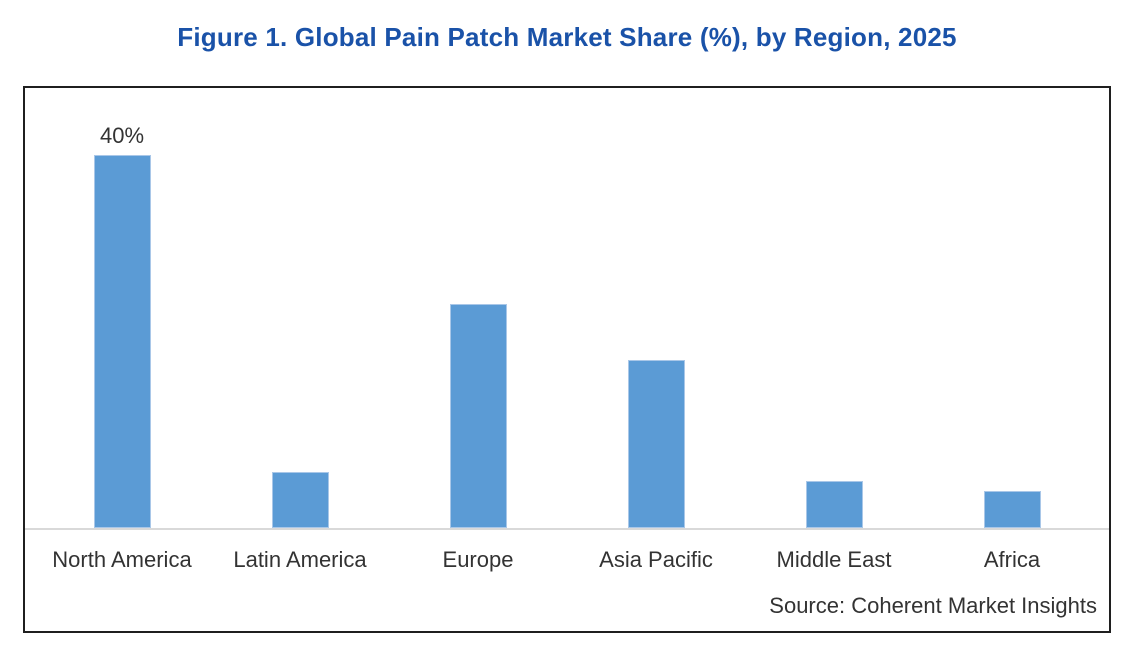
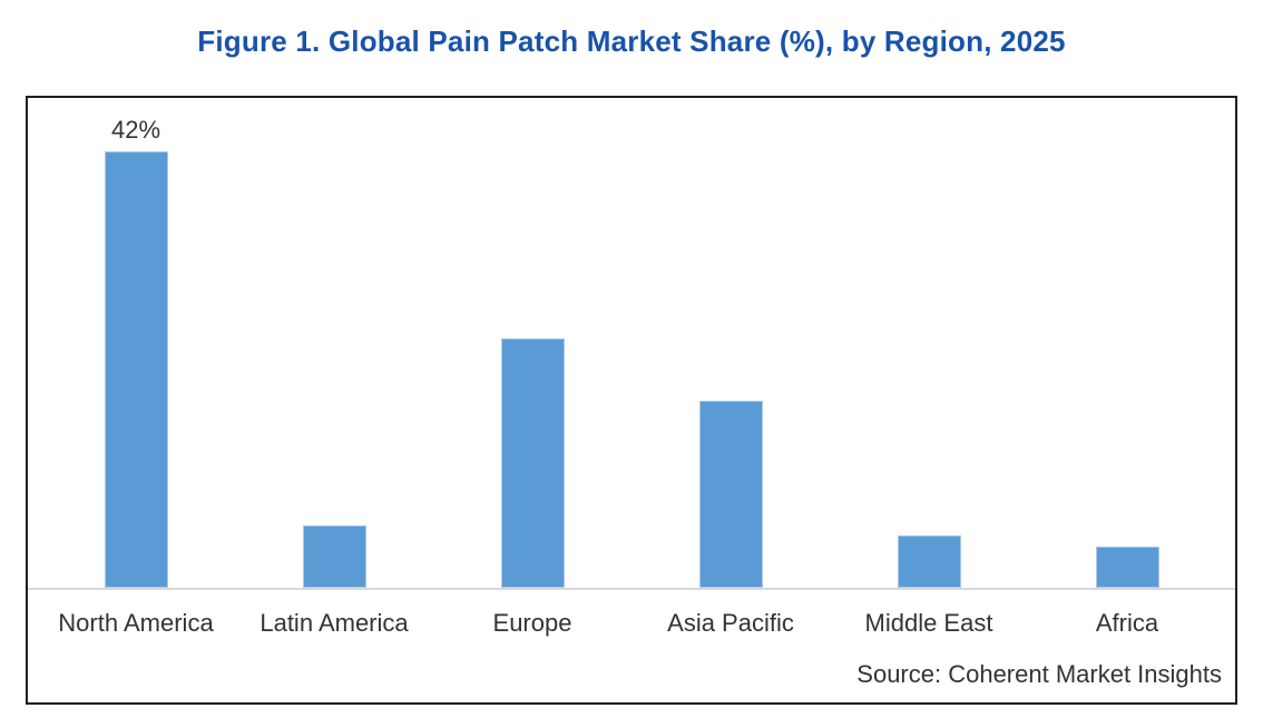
North America: 40% -> 42%
